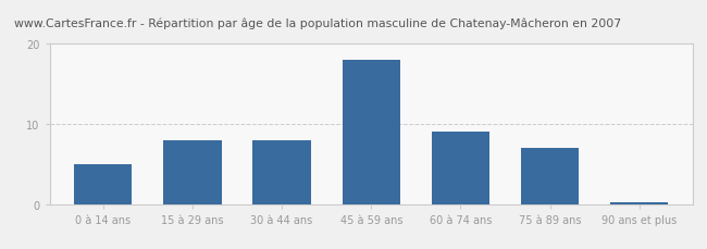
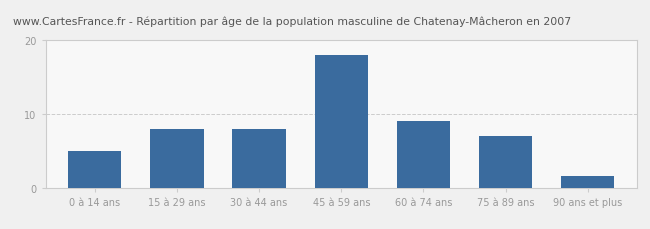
90 ans et plus: 0.2 -> 1.6
